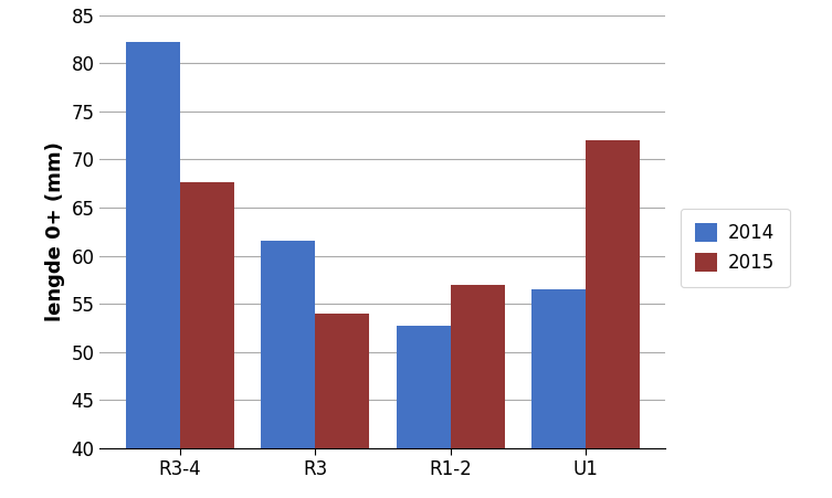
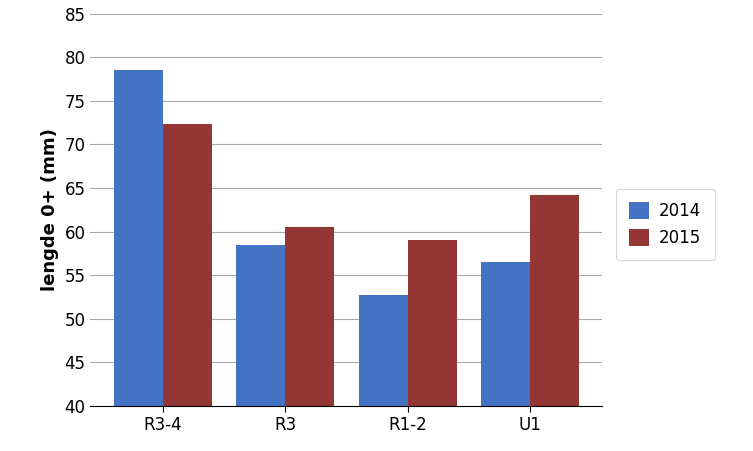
2014/R3-4: 82.2 -> 78.5
2015/R3-4: 67.6 -> 72.3
2014/R3: 61.6 -> 58.5
2015/R3: 54.0 -> 60.5
2015/R1-2: 57.0 -> 59.0
2015/U1: 72.0 -> 64.2
